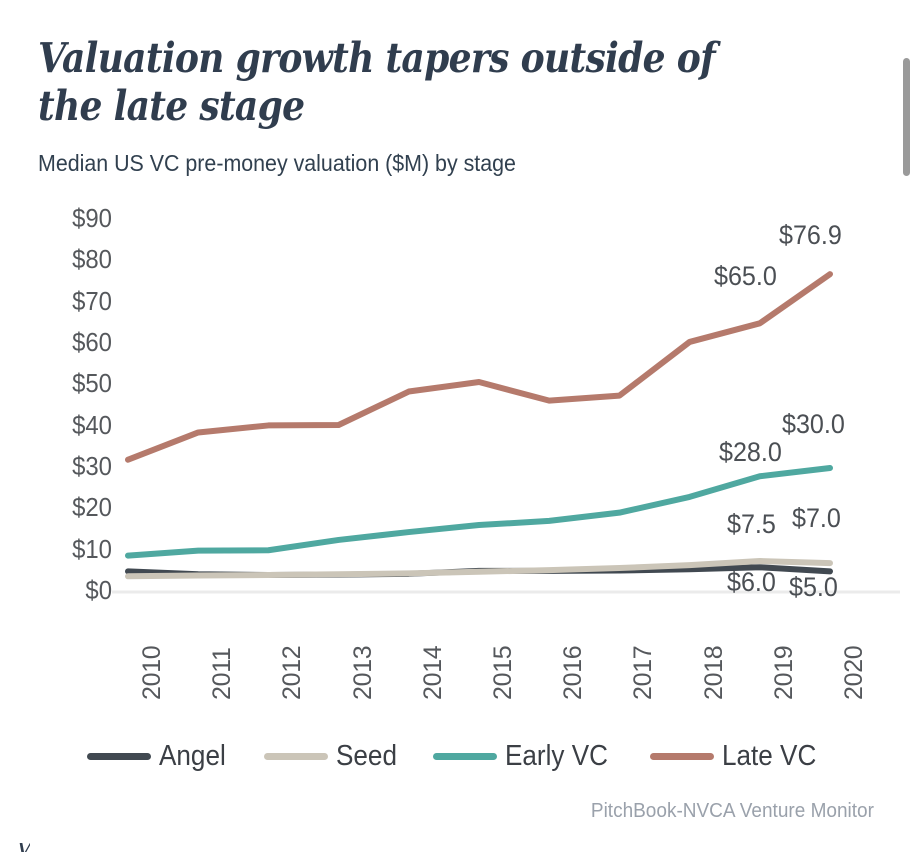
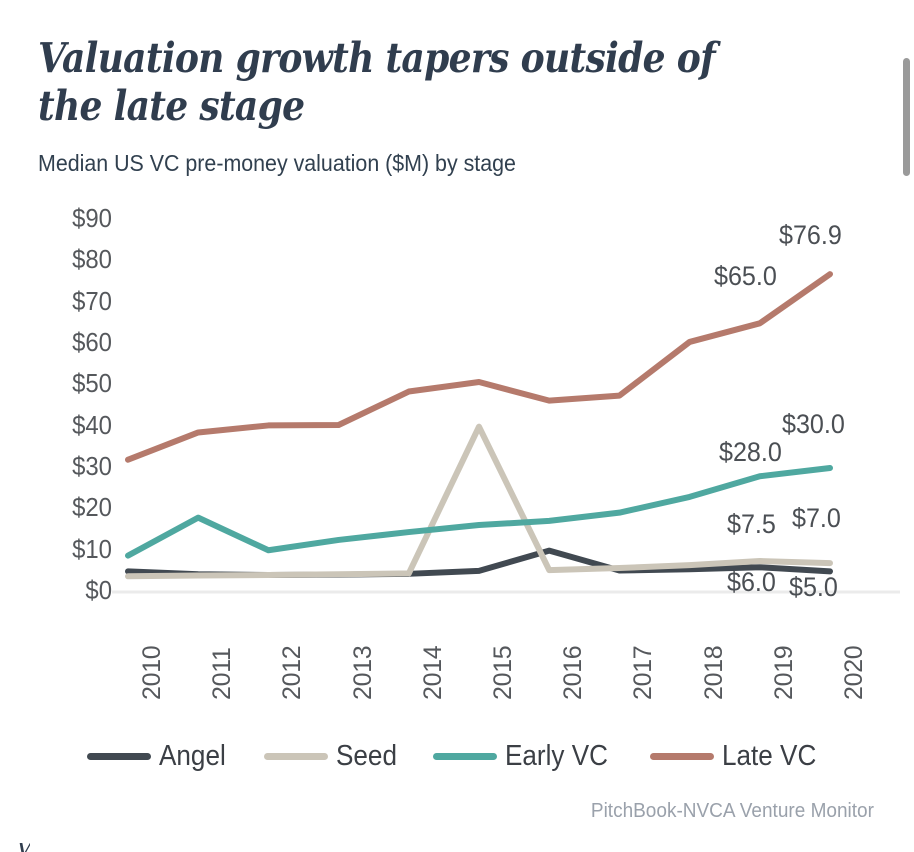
Early VC/2011: $10 -> $18
Seed/2015: $5 -> $40
Angel/2016: $5 -> $10
